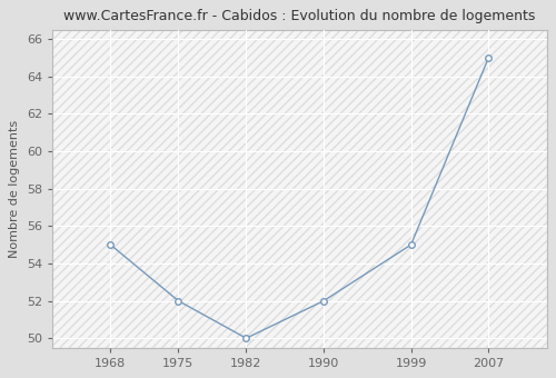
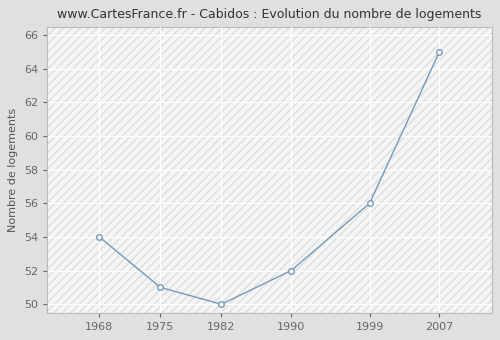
1968: 55 -> 54
1975: 52 -> 51
1999: 55 -> 56
